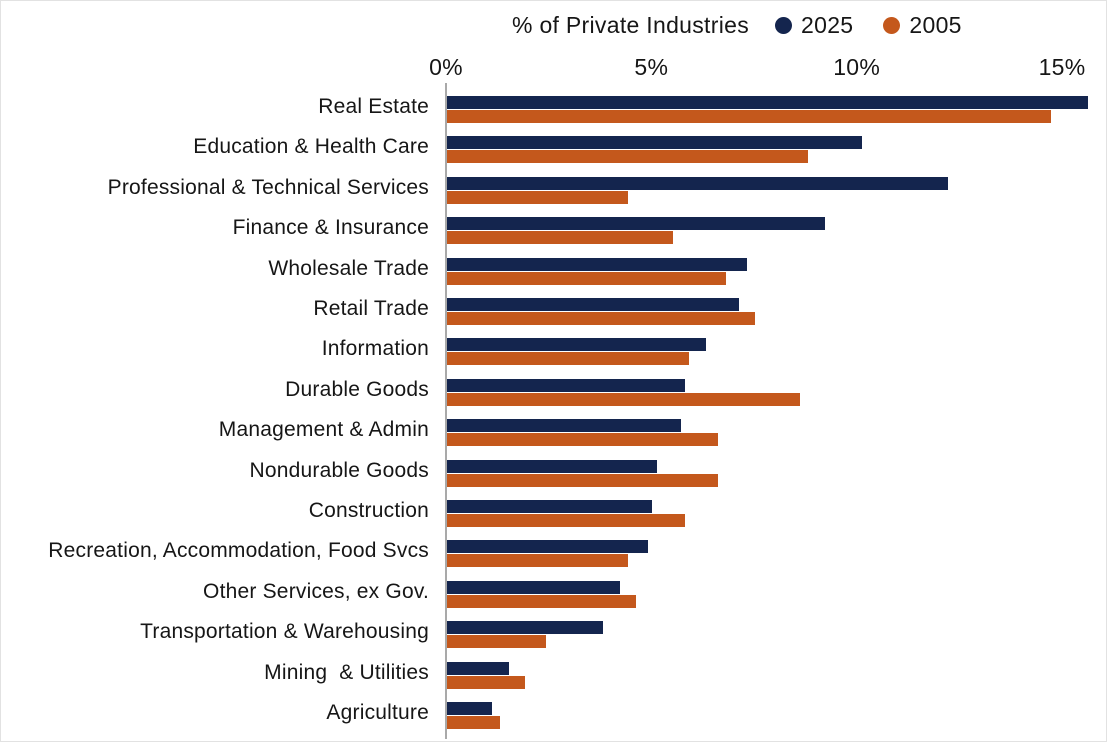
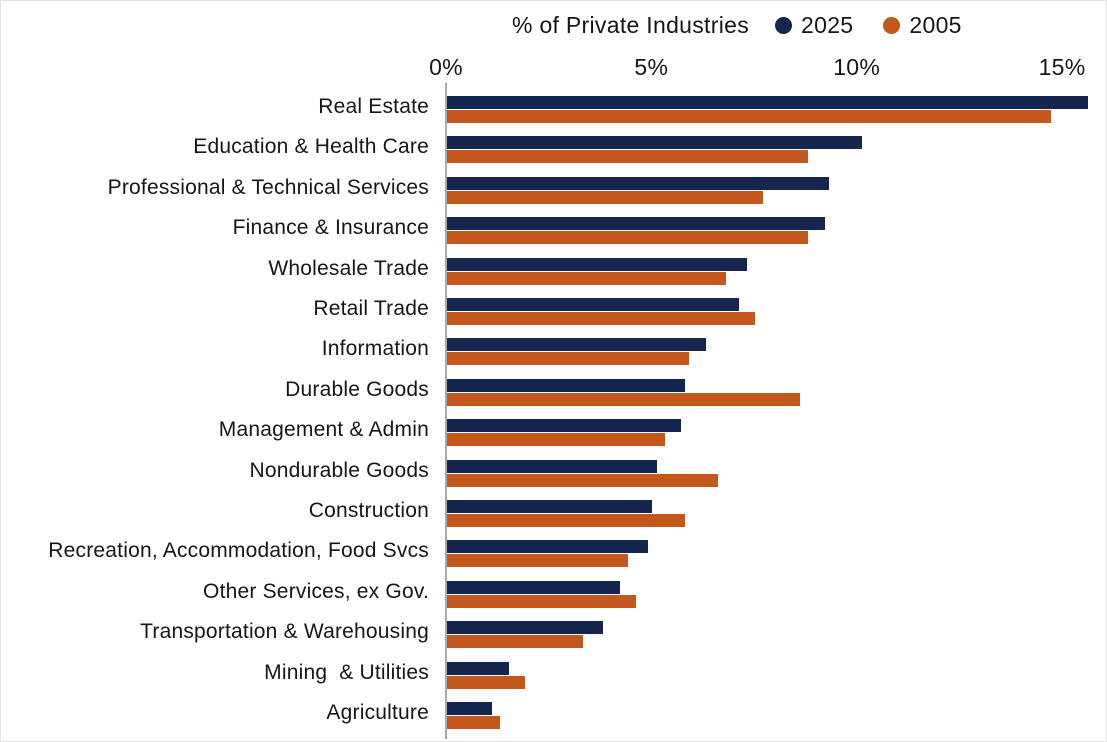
2025/Professional & Technical Services: 12.2% -> 9.3%
2005/Professional & Technical Services: 4.4% -> 7.7%
2005/Finance & Insurance: 5.5% -> 8.8%
2005/Management & Admin: 6.6% -> 5.3%
2005/Transportation & Warehousing: 2.4% -> 3.3%
